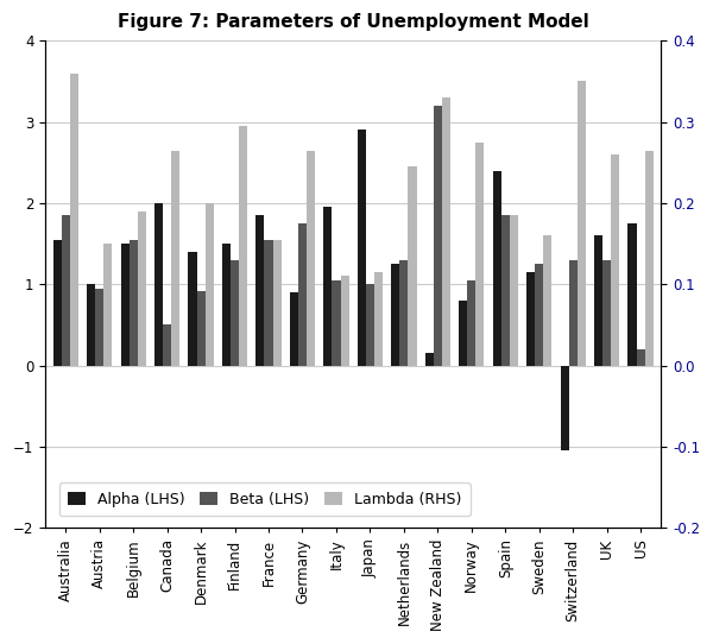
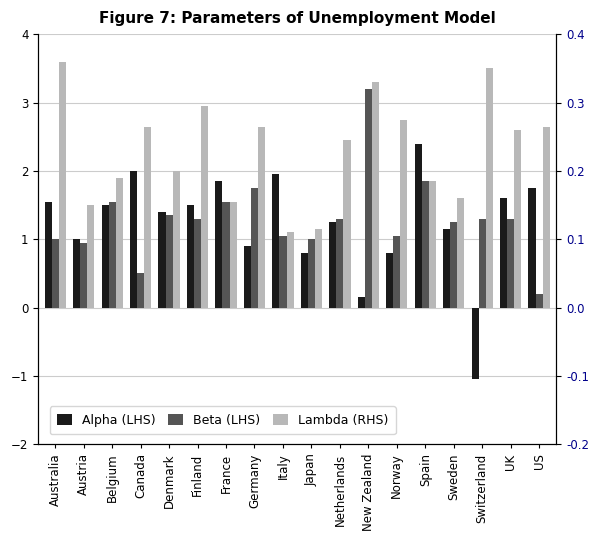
Beta (LHS)/Australia: 1.86 -> 1.00
Beta (LHS)/Denmark: 0.92 -> 1.35
Alpha (LHS)/Japan: 2.90 -> 0.80
